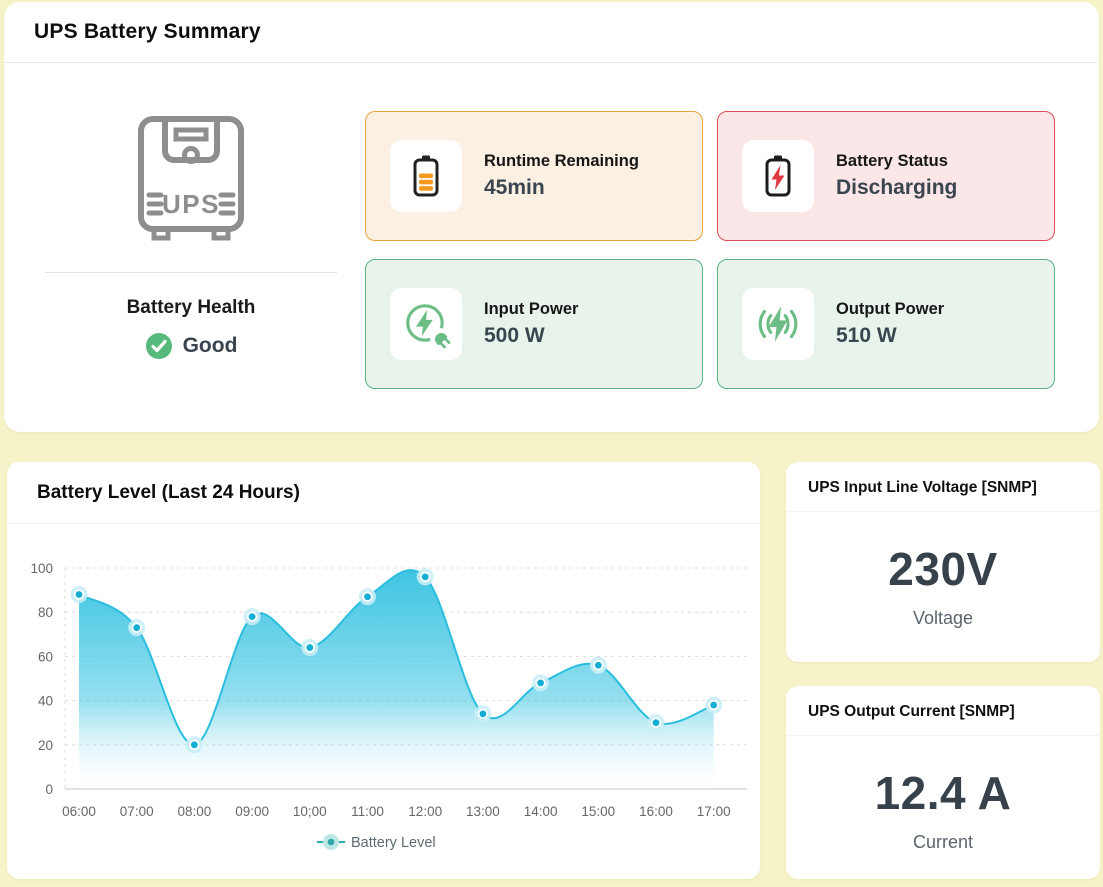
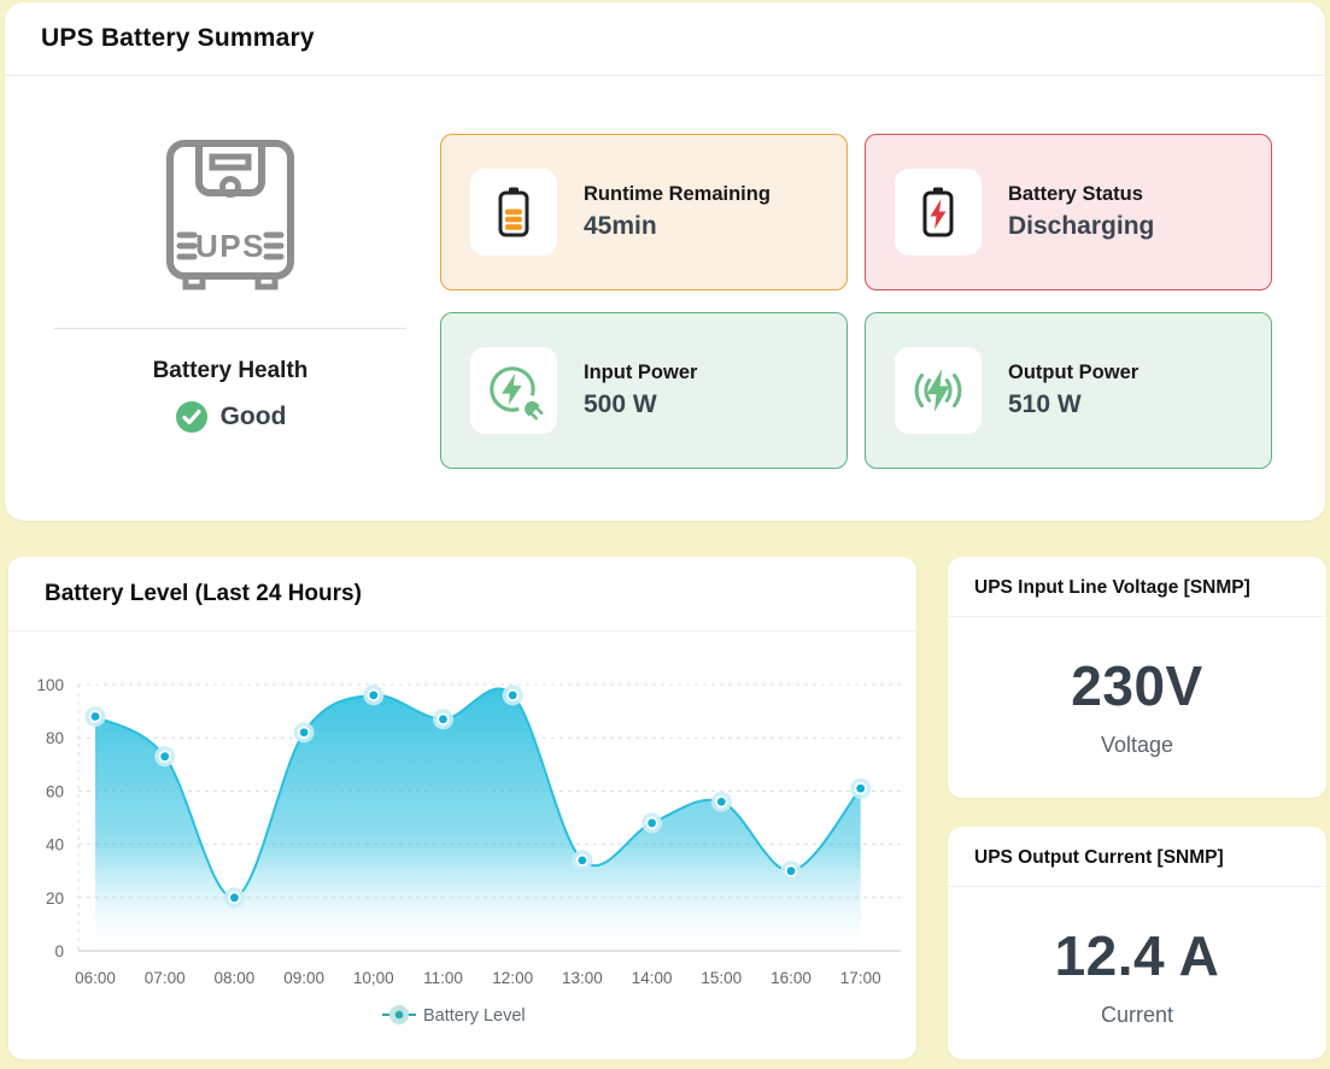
09:00: 78 -> 82
10;00: 64 -> 96
17:00: 38 -> 61
